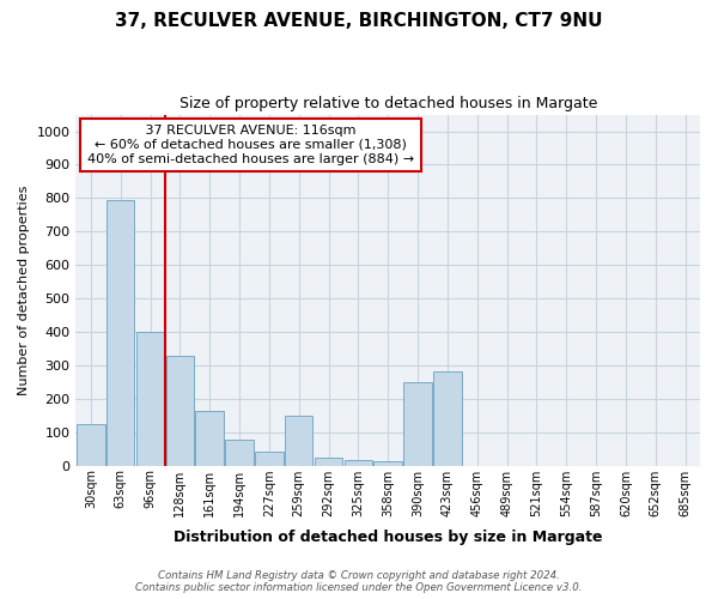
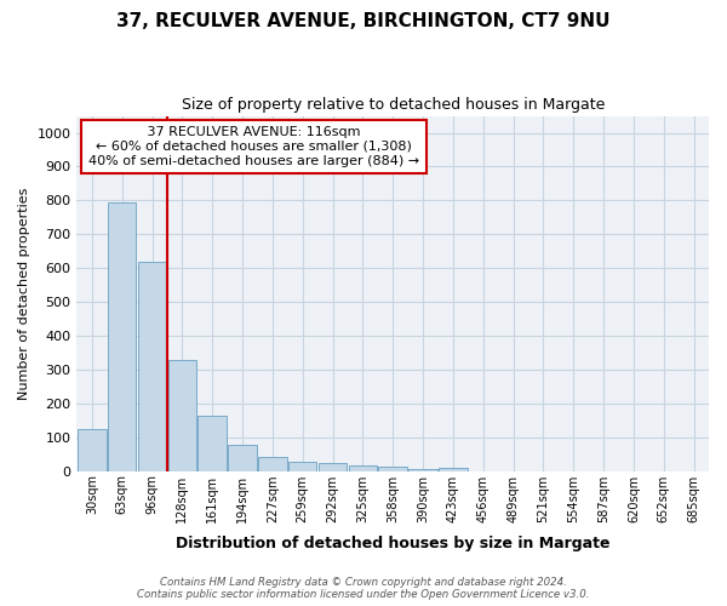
96sqm: 400 -> 620
259sqm: 150 -> 28
390sqm: 250 -> 5
423sqm: 280 -> 8
